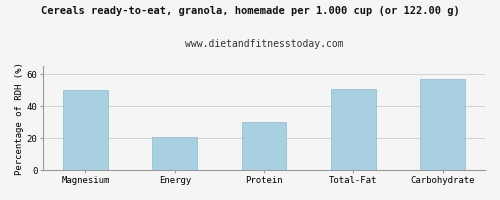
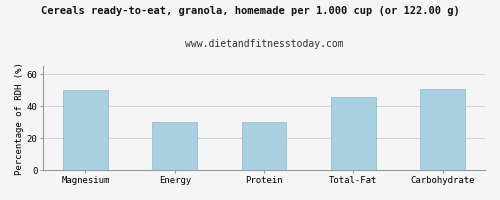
Energy: 21 -> 30
Total-Fat: 51 -> 46
Carbohydrate: 57 -> 51
